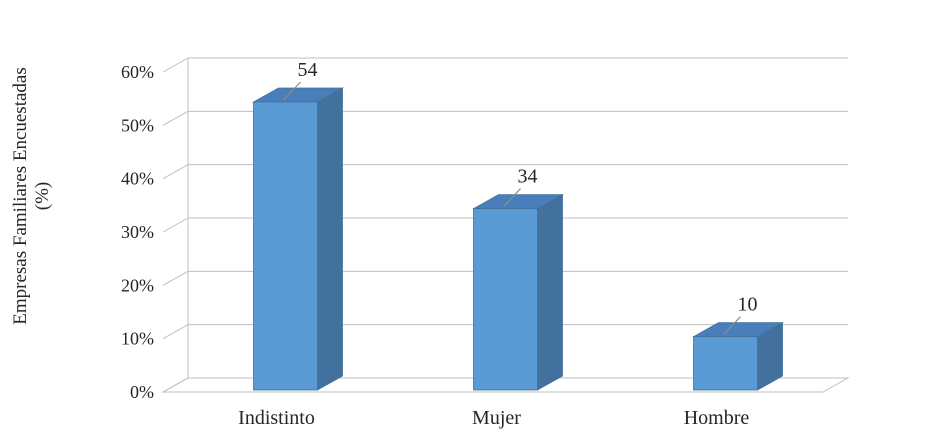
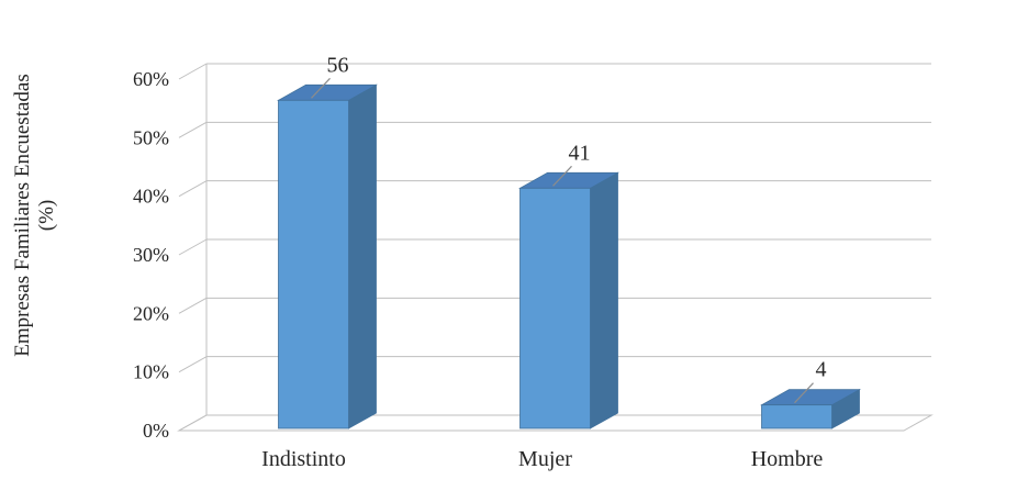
Indistinto: 54 -> 56
Mujer: 34 -> 41
Hombre: 10 -> 4
